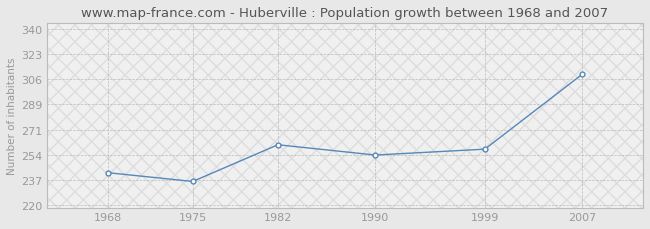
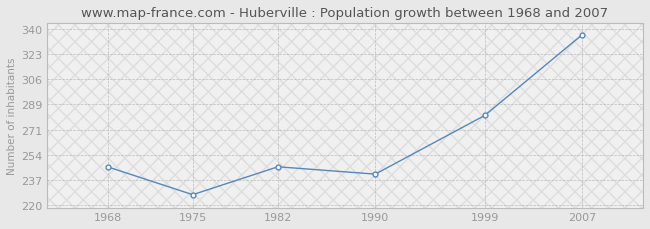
1968: 242 -> 246
1975: 236 -> 227
1982: 261 -> 246
1990: 254 -> 241
1999: 258 -> 281
2007: 309 -> 336
